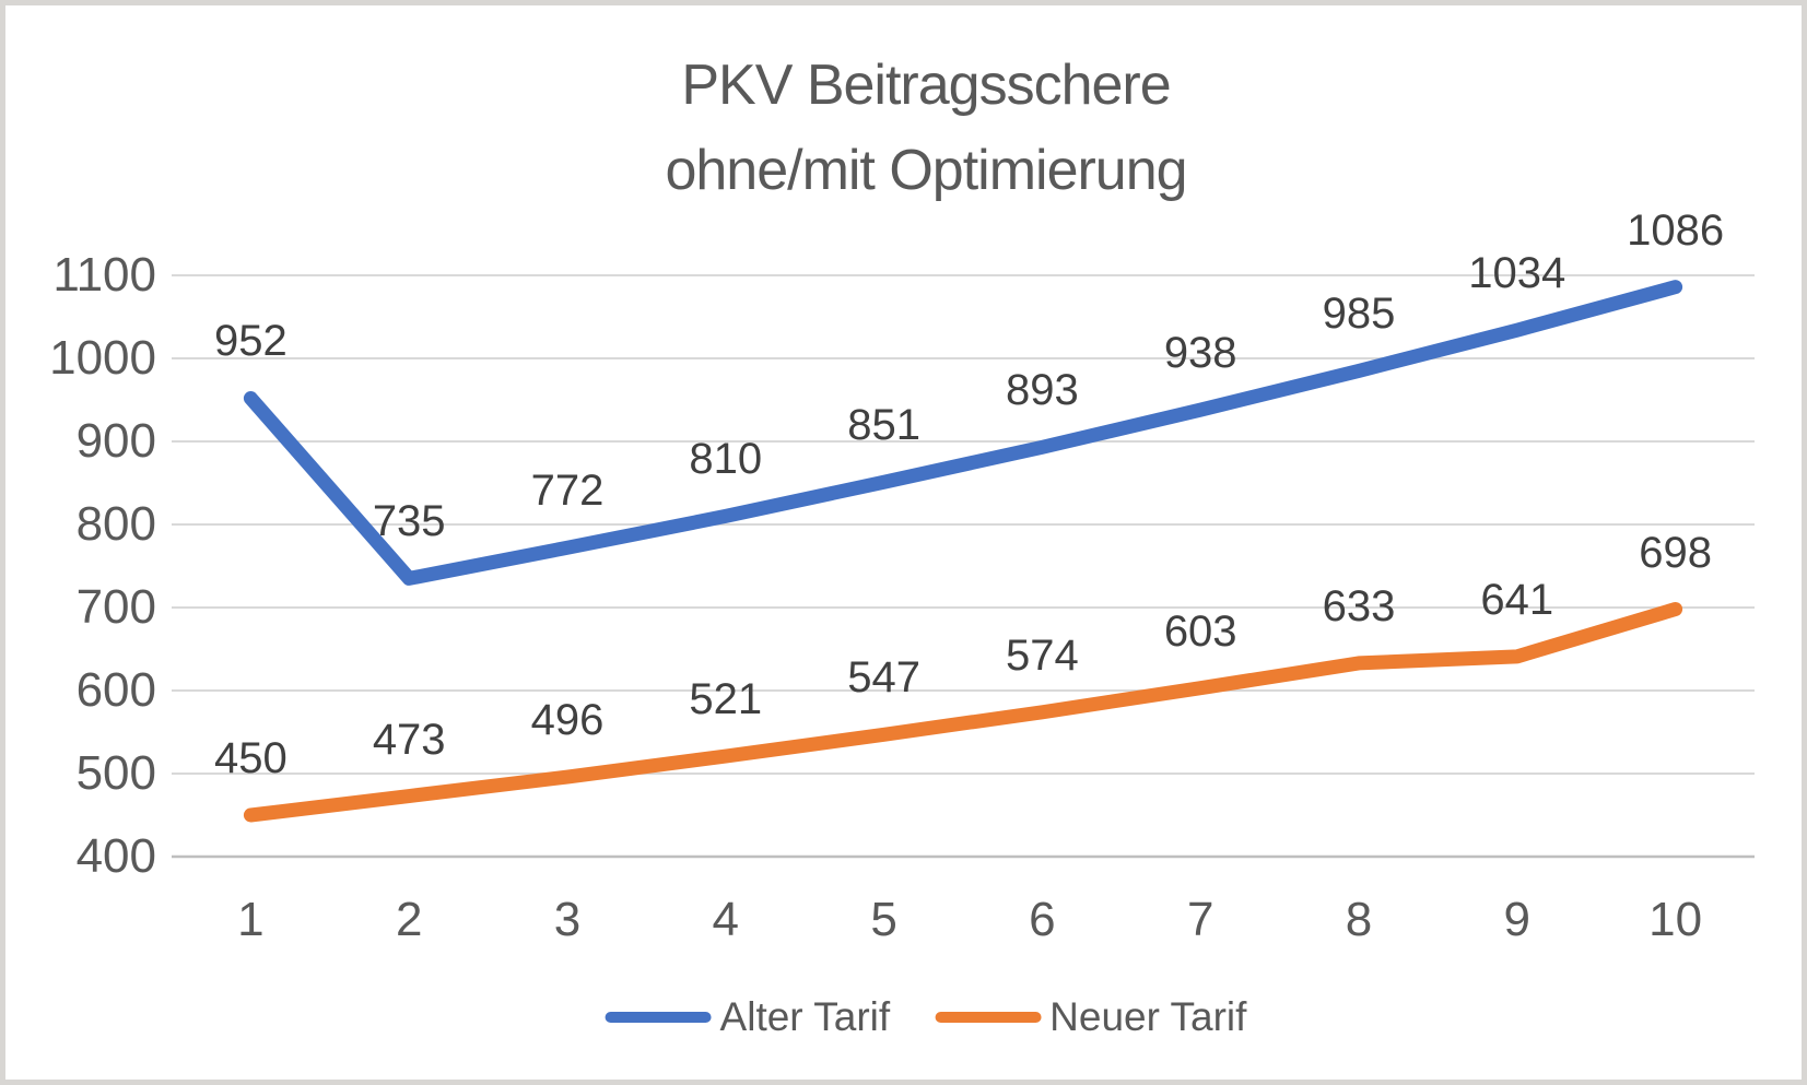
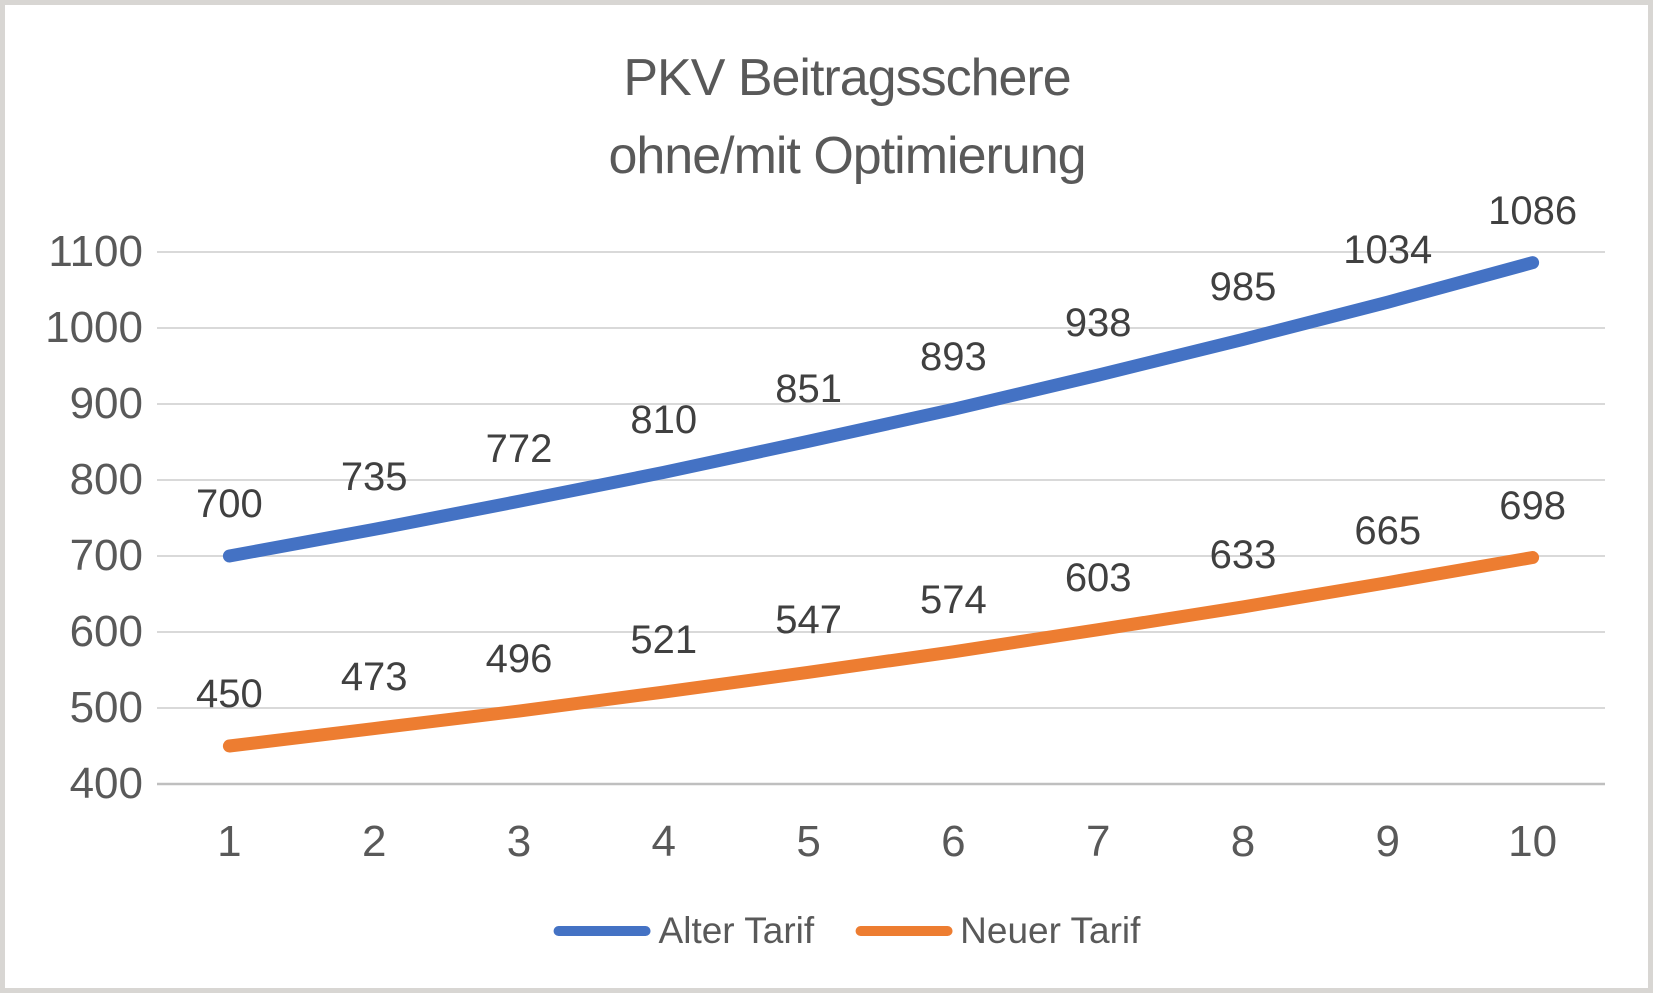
Alter Tarif/1: 952 -> 700
Neuer Tarif/9: 641 -> 665
